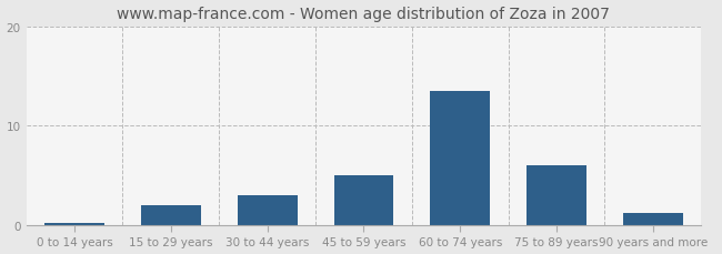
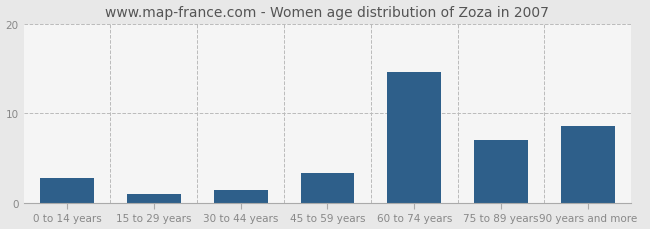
0 to 14 years: 0.2 -> 2.8
15 to 29 years: 2.0 -> 1.0
30 to 44 years: 3.0 -> 1.4
45 to 59 years: 5.0 -> 3.4
60 to 74 years: 13.5 -> 14.6
75 to 89 years: 6.0 -> 7.0
90 years and more: 1.2 -> 8.6
